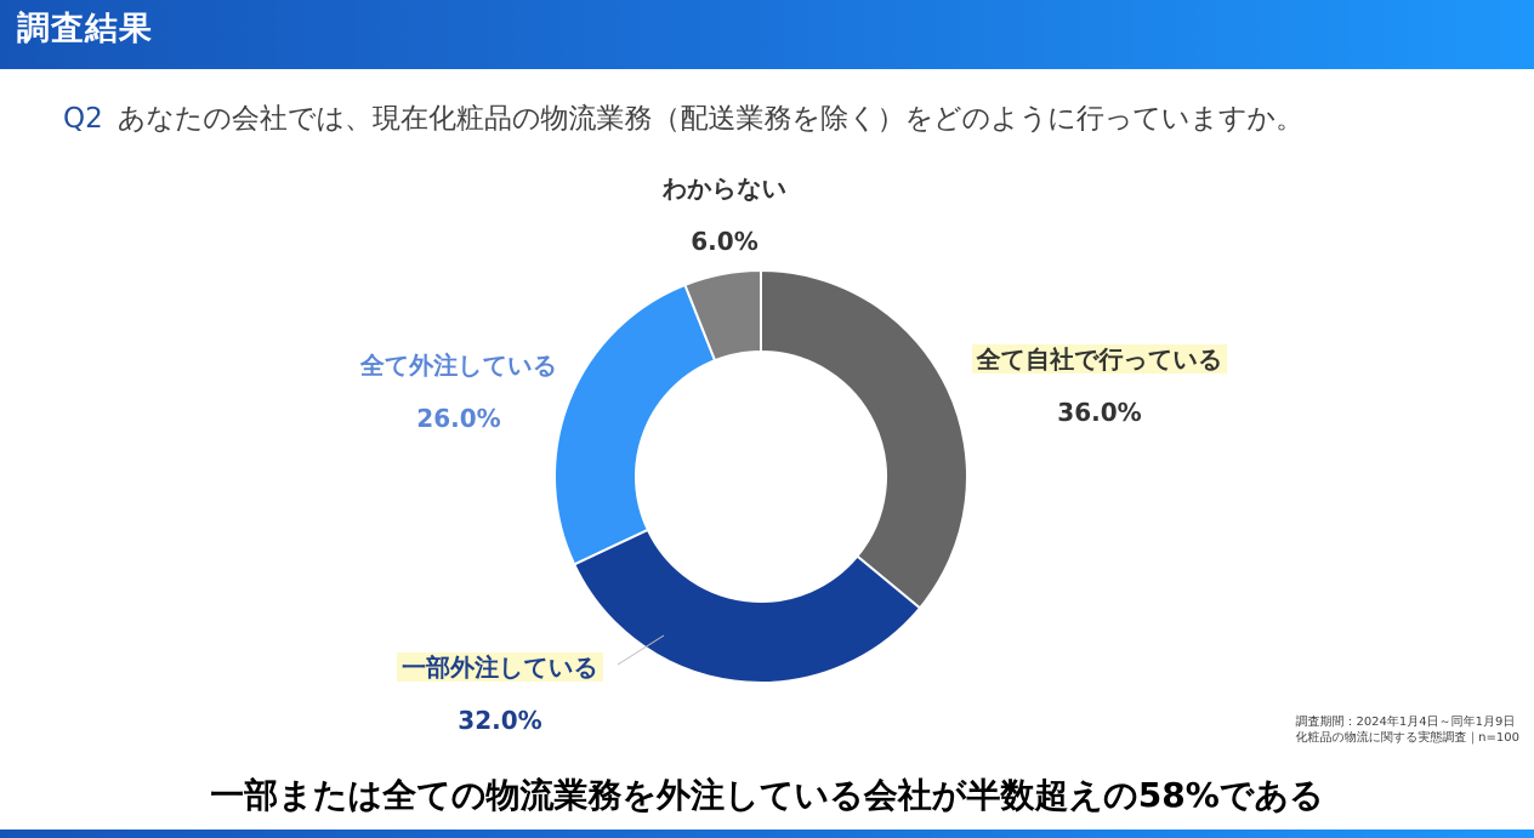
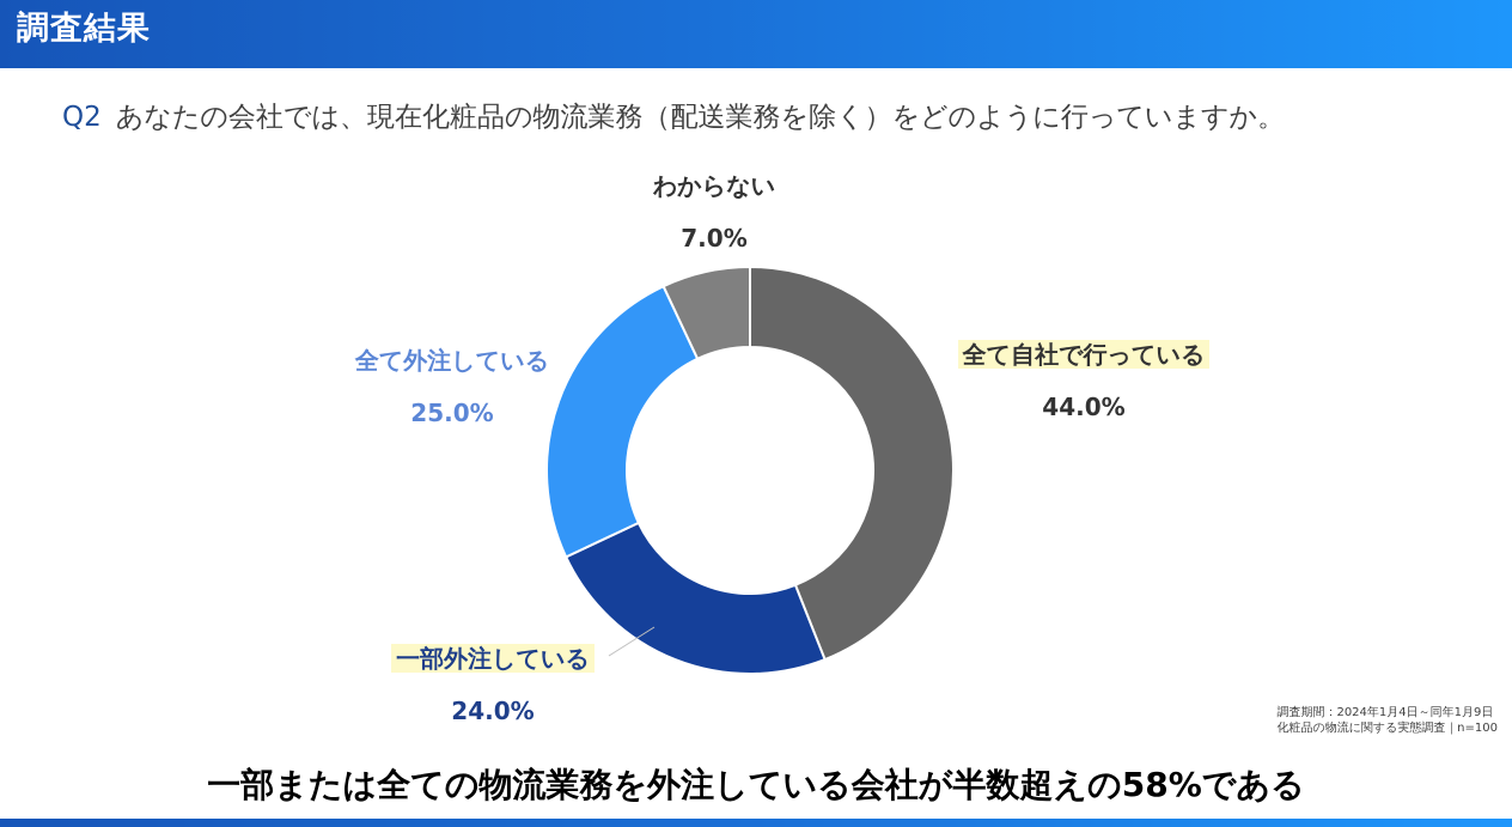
全て自社で行っている: 36.0% -> 44.0%
一部外注している: 32.0% -> 24.0%
全て外注している: 26.0% -> 25.0%
わからない: 6.0% -> 7.0%
